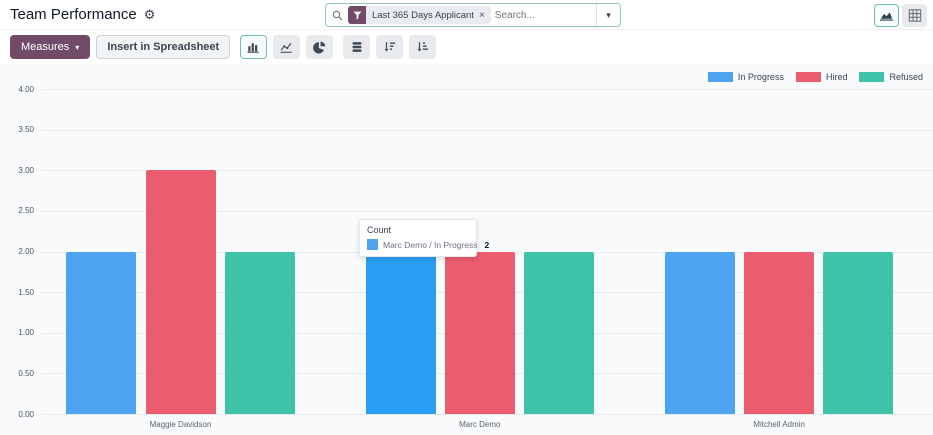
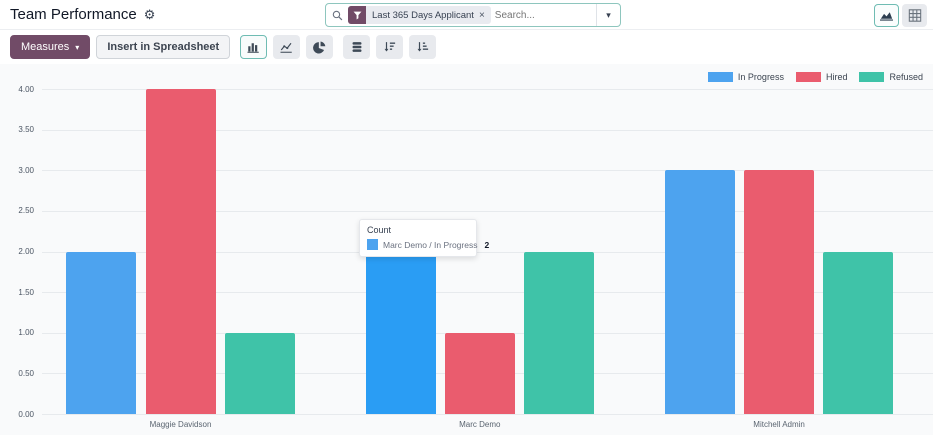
Hired/Maggie Davidson: 3 -> 4
Refused/Maggie Davidson: 2 -> 1
Hired/Marc Demo: 2 -> 1
In Progress/Mitchell Admin: 2 -> 3
Hired/Mitchell Admin: 2 -> 3
